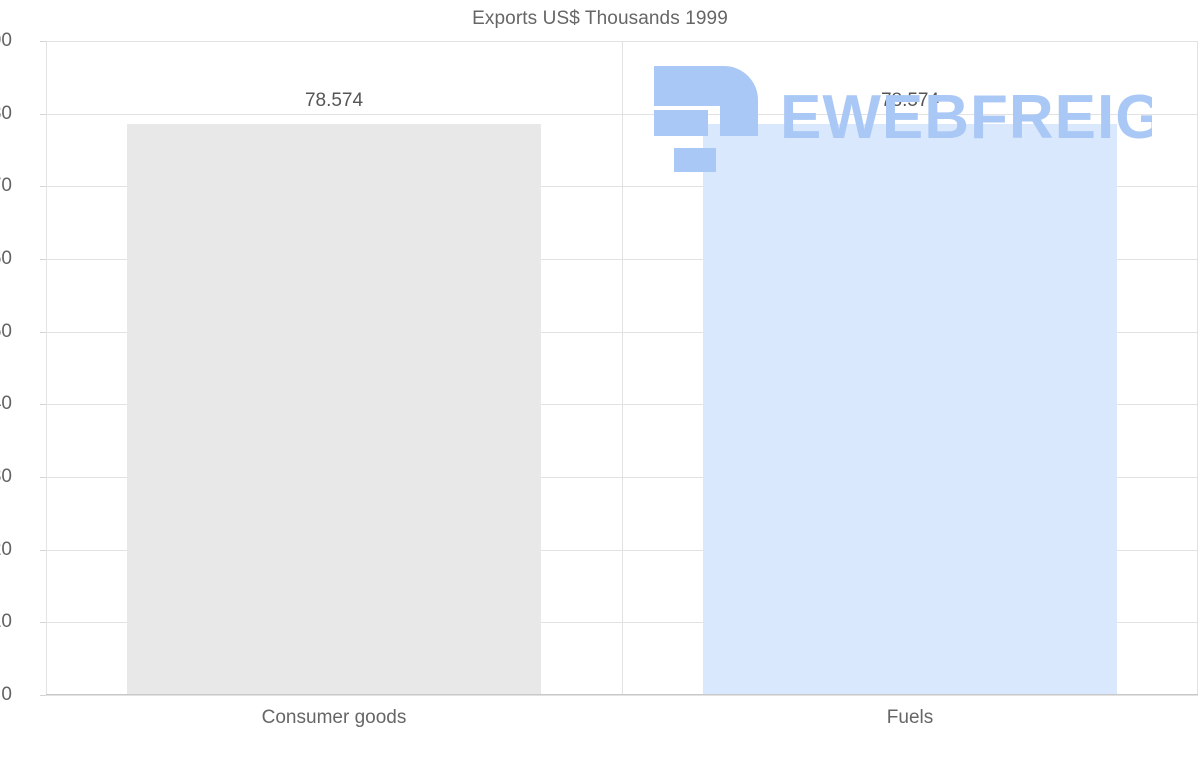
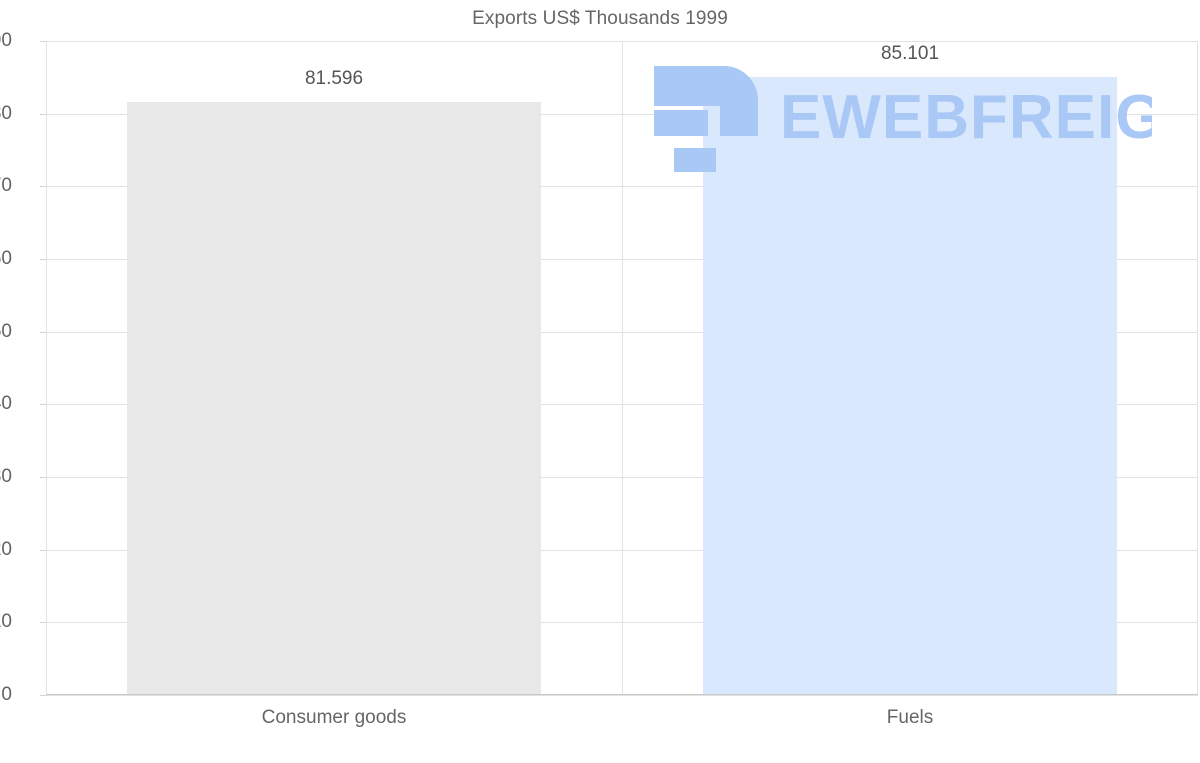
Consumer goods: 78.574 -> 81.596
Fuels: 78.574 -> 85.101
